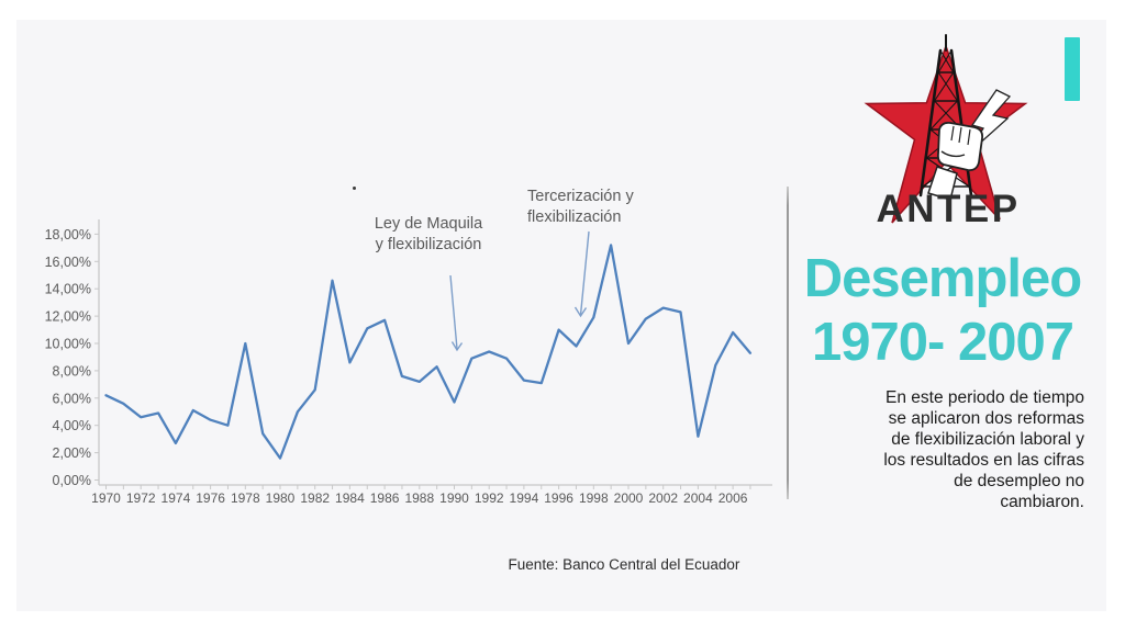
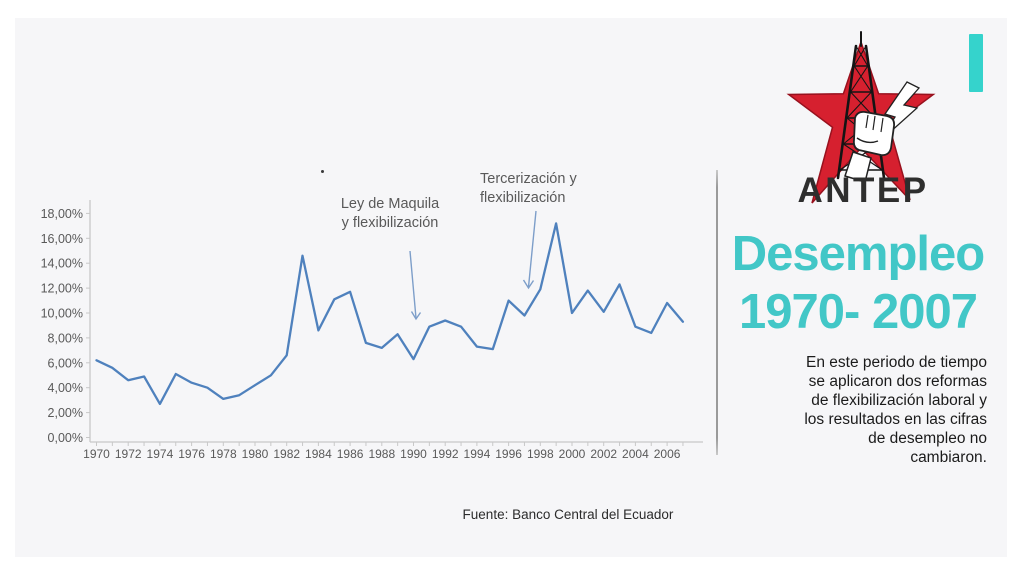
1978: 10,0% -> 3,1%
1980: 1,6% -> 4,2%
1990: 5,7% -> 6,3%
2002: 12,6% -> 10,1%
2004: 3,2% -> 8,9%
